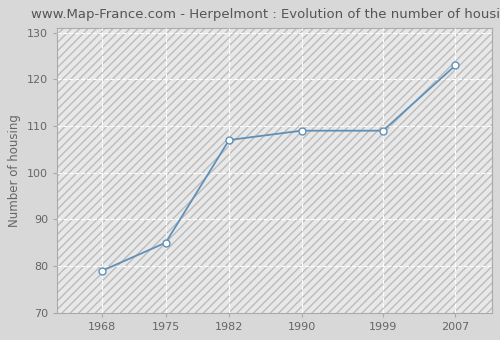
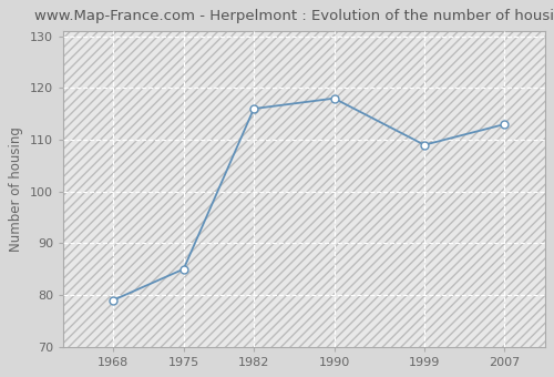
1982: 107 -> 116
1990: 109 -> 118
2007: 123 -> 113
